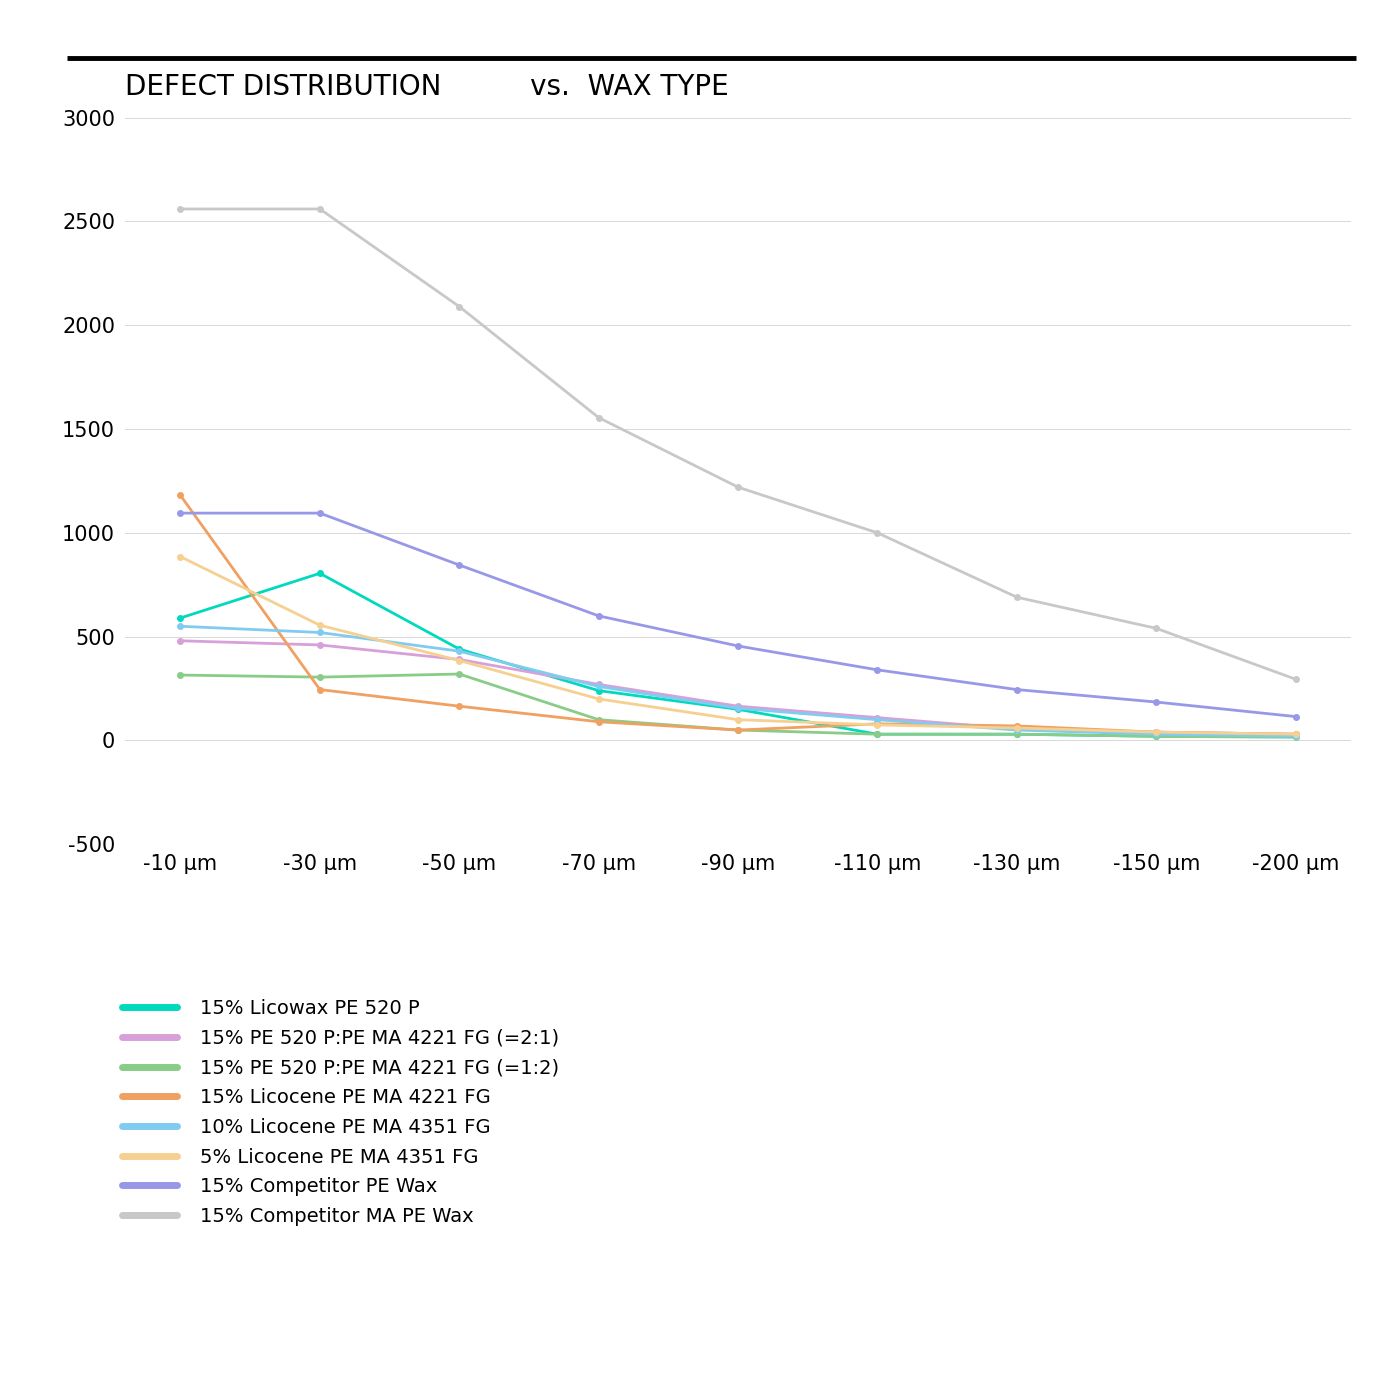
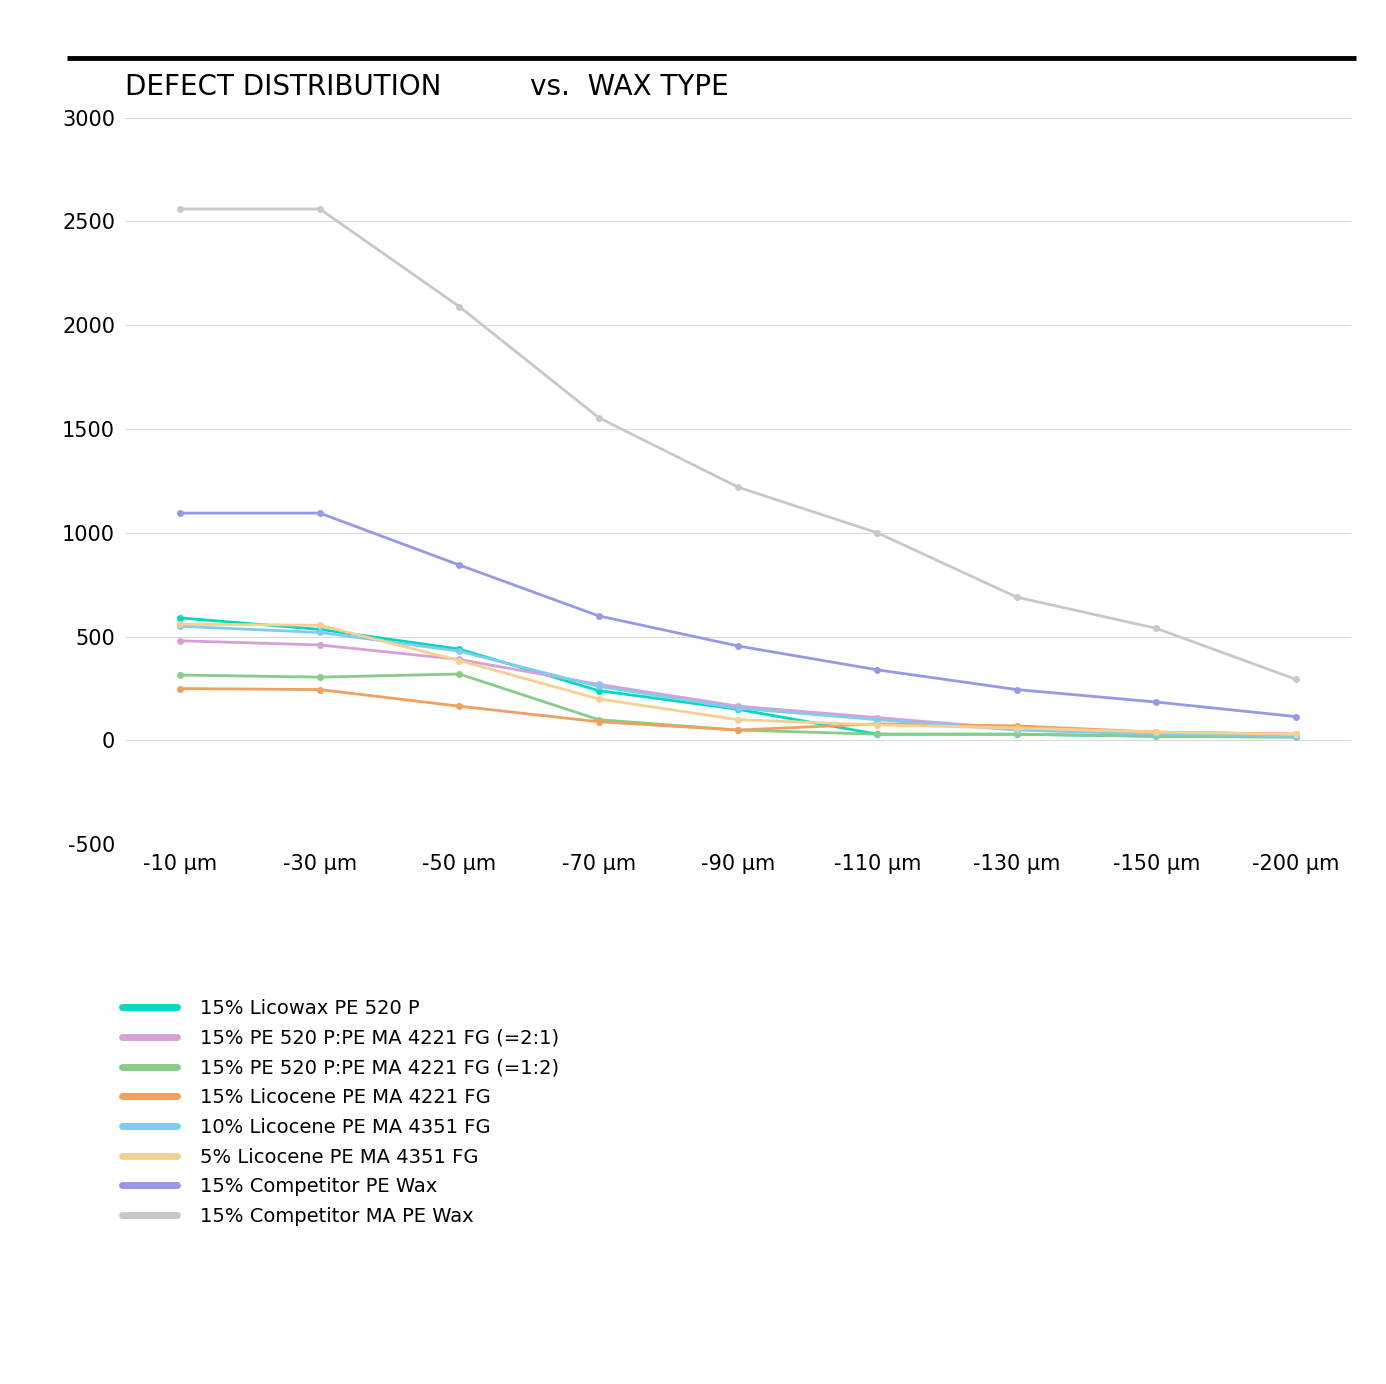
15% Licocene PE MA 4221 FG/-10 μm: 1180 -> 250
5% Licocene PE MA 4351 FG/-10 μm: 885 -> 560
15% Licowax PE 520 P/-30 μm: 805 -> 535
